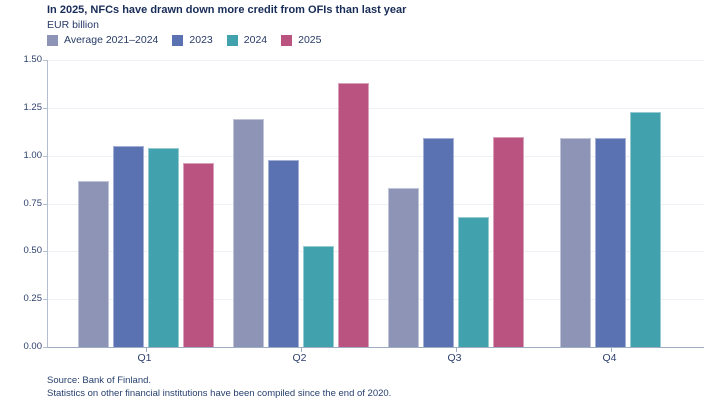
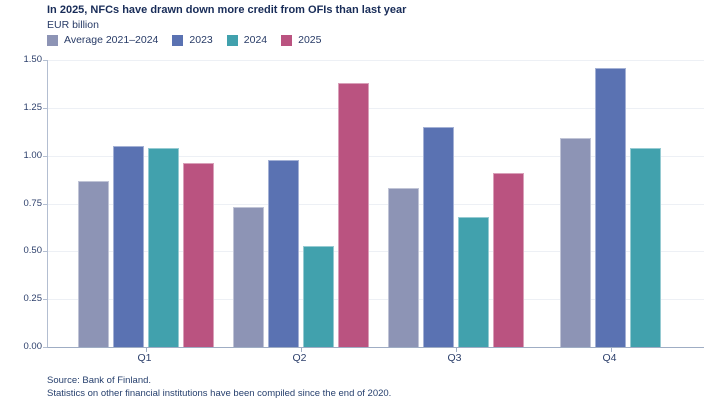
Average 2021–2024/Q2: 1.19 -> 0.73
2023/Q3: 1.09 -> 1.15
2025/Q3: 1.10 -> 0.91
2023/Q4: 1.09 -> 1.46
2024/Q4: 1.23 -> 1.04
